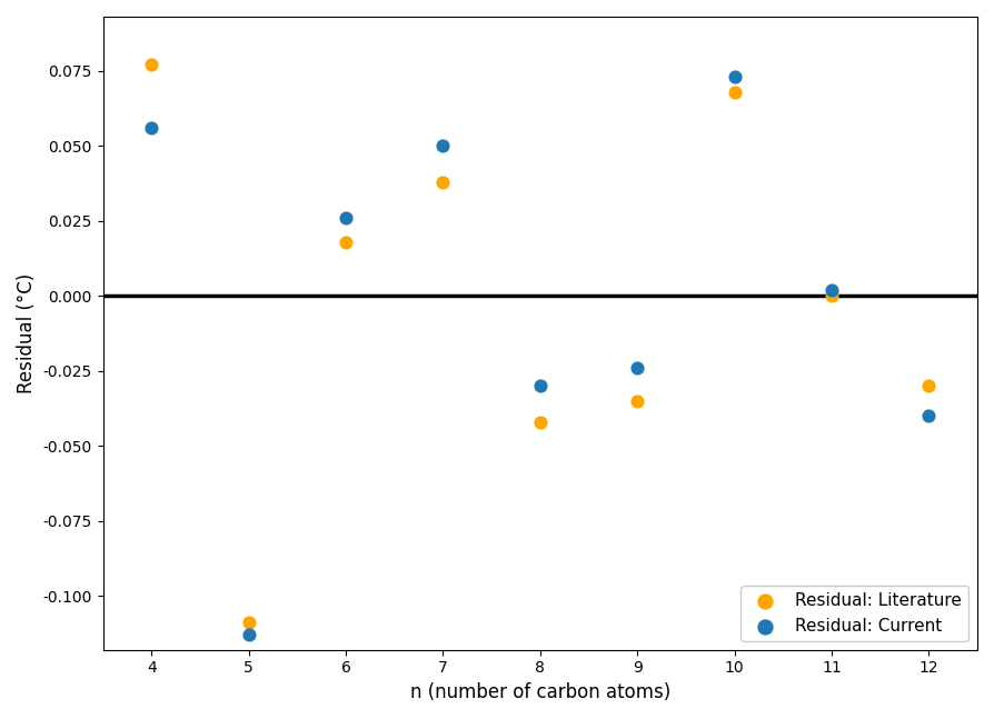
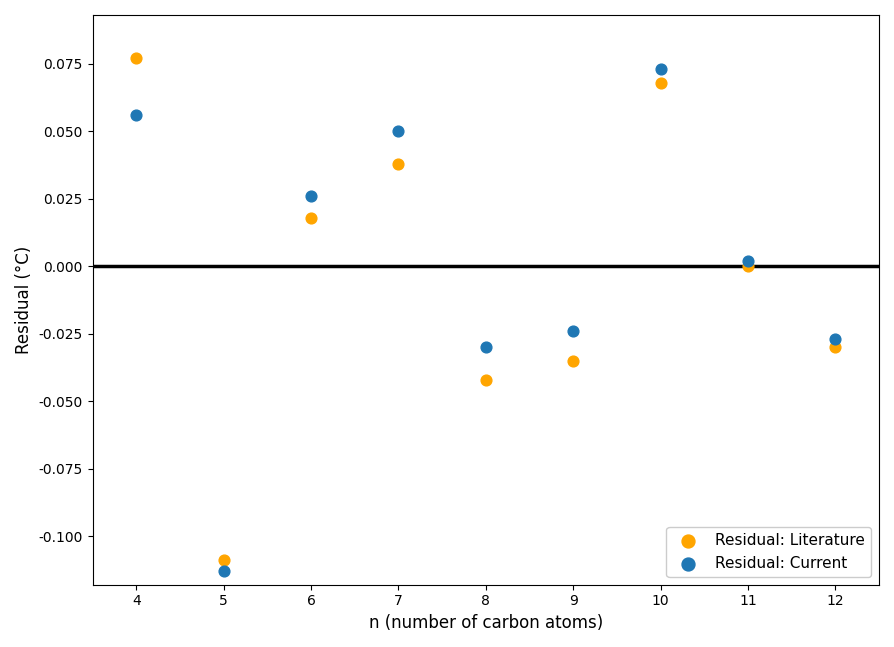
Residual: Current/12: -0.040 -> -0.027
